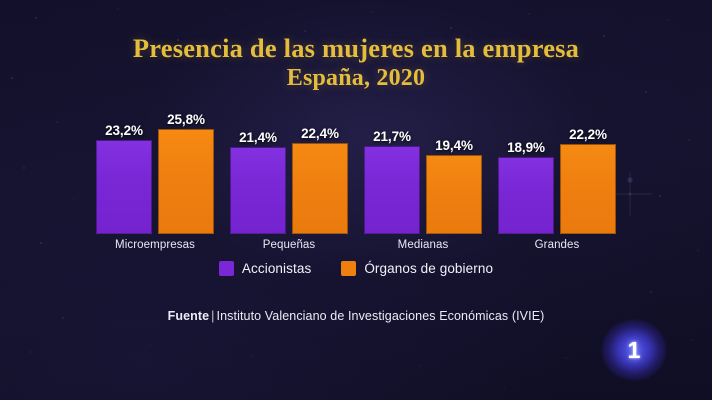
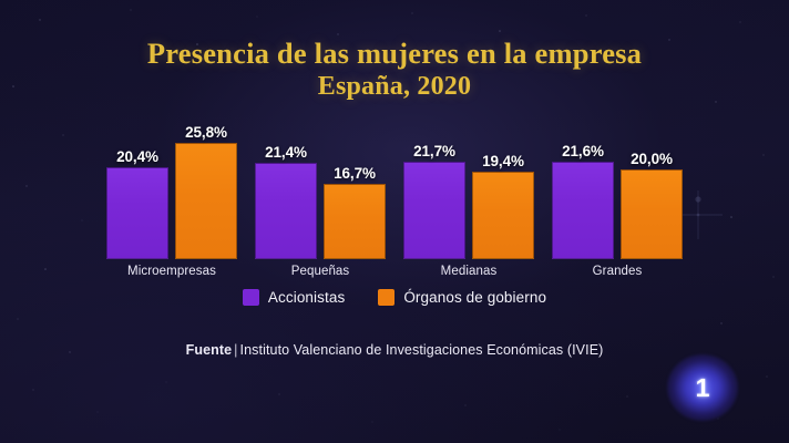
Accionistas/Microempresas: 23,2% -> 20,4%
Órganos de gobierno/Pequeñas: 22,4% -> 16,7%
Accionistas/Grandes: 18,9% -> 21,6%
Órganos de gobierno/Grandes: 22,2% -> 20,0%
